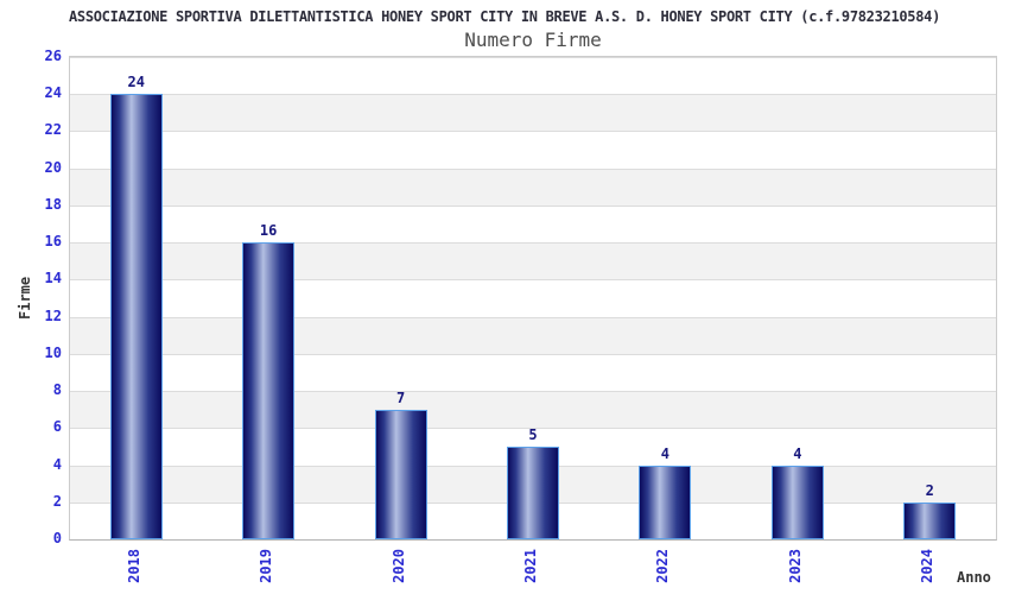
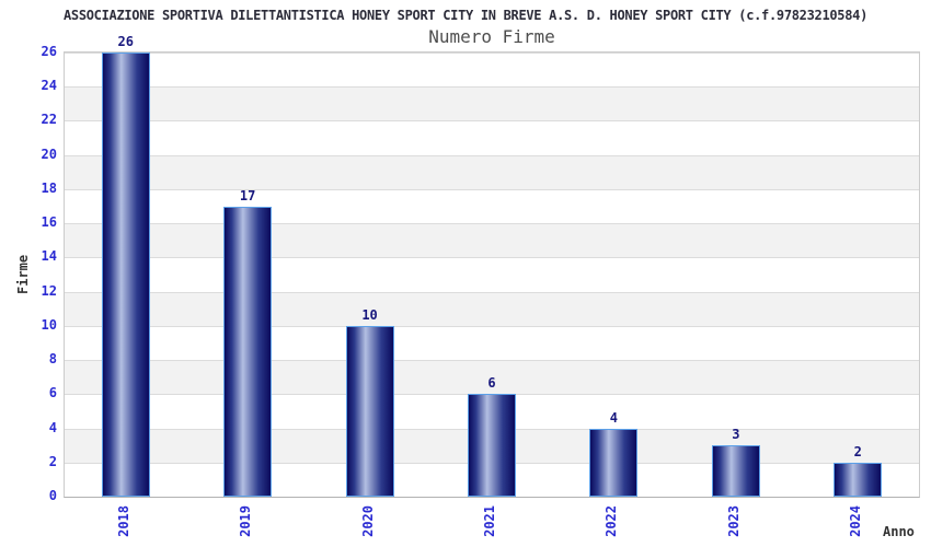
2018: 24 -> 26
2019: 16 -> 17
2020: 7 -> 10
2021: 5 -> 6
2023: 4 -> 3
